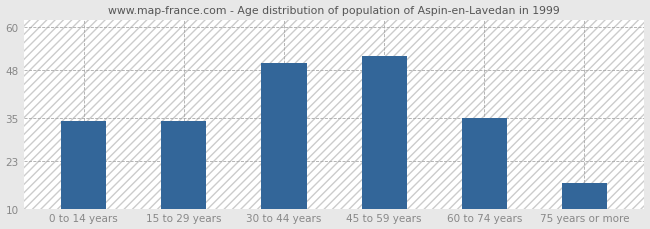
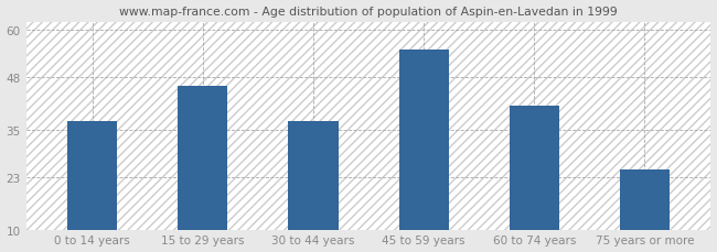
0 to 14 years: 34 -> 37
15 to 29 years: 34 -> 46
30 to 44 years: 50 -> 37
45 to 59 years: 52 -> 55
60 to 74 years: 35 -> 41
75 years or more: 17 -> 25
